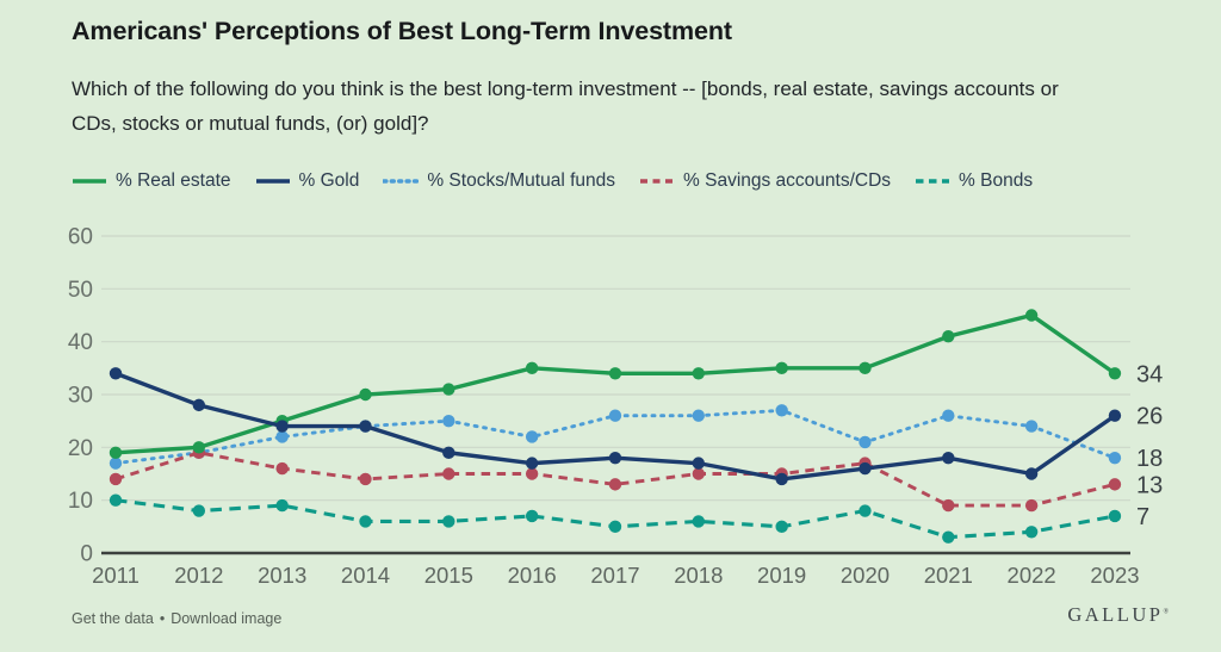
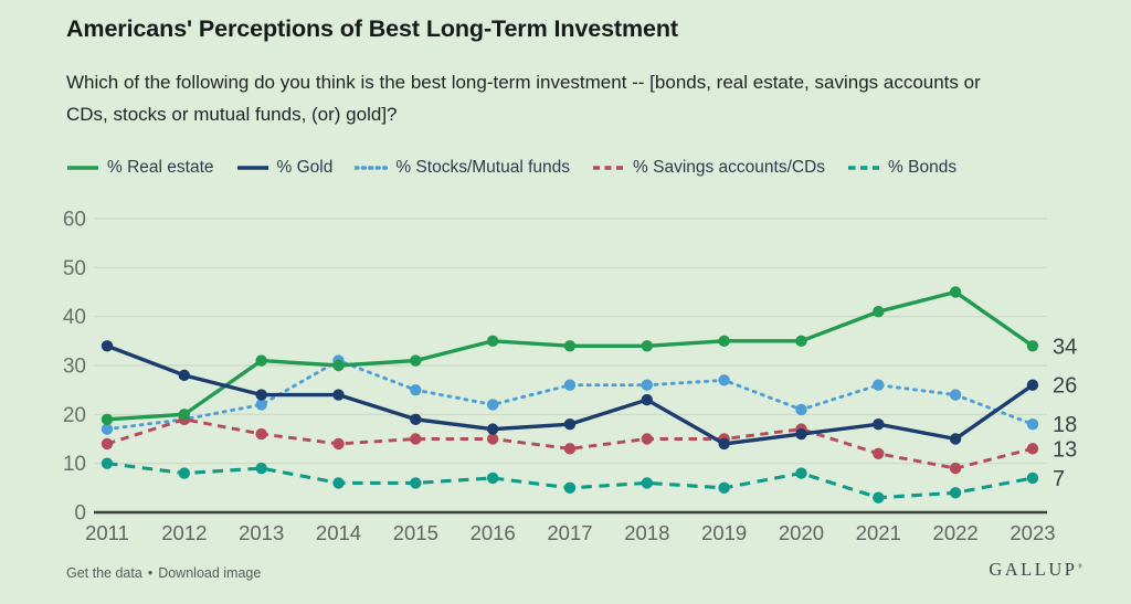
% Real estate/2013: 25 -> 31
% Stocks/Mutual funds/2014: 24 -> 31
% Gold/2018: 17 -> 23
% Savings accounts/CDs/2021: 9 -> 12
